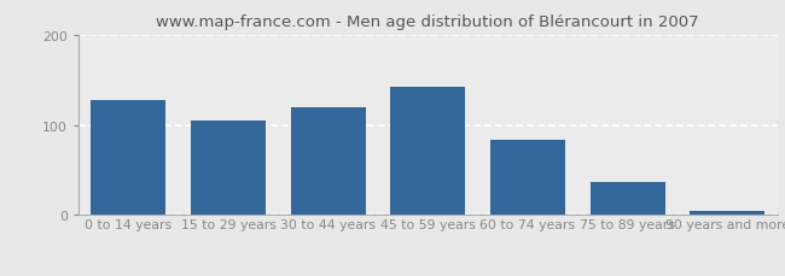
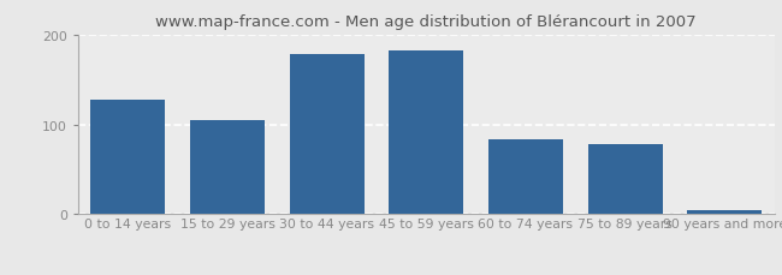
30 to 44 years: 120 -> 178
45 to 59 years: 143 -> 182
75 to 89 years: 36 -> 78
